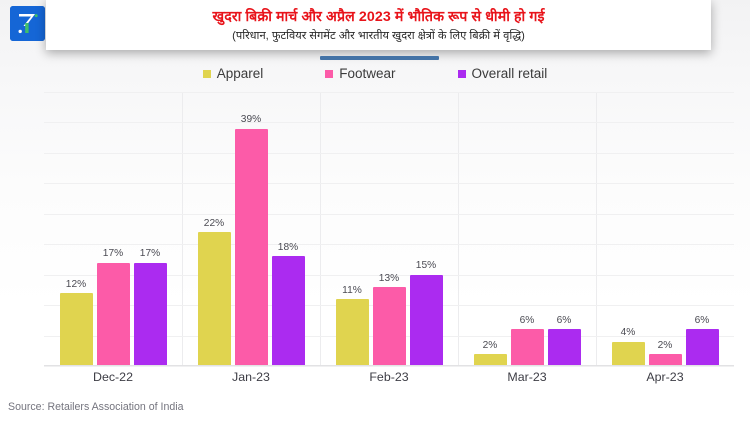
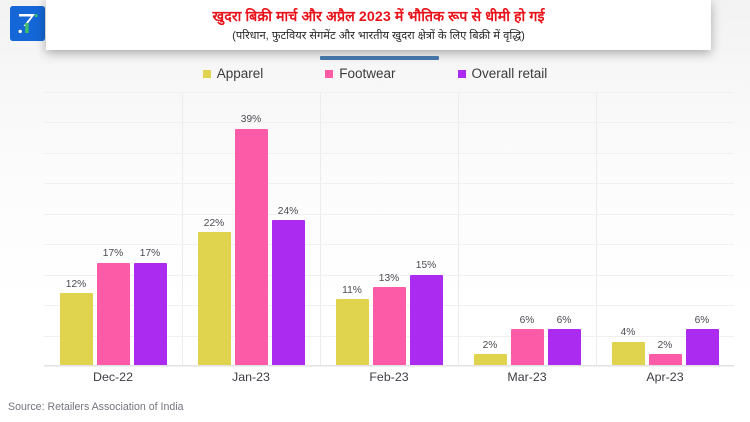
Overall retail/Jan-23: 18% -> 24%
